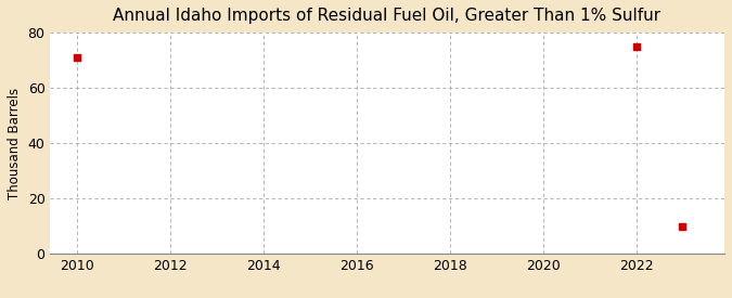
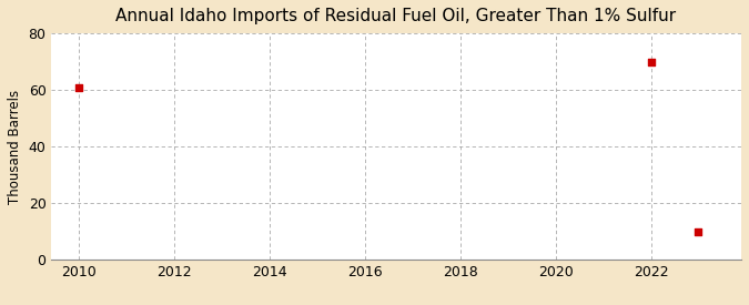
2010: 71 -> 61
2022: 75 -> 70
